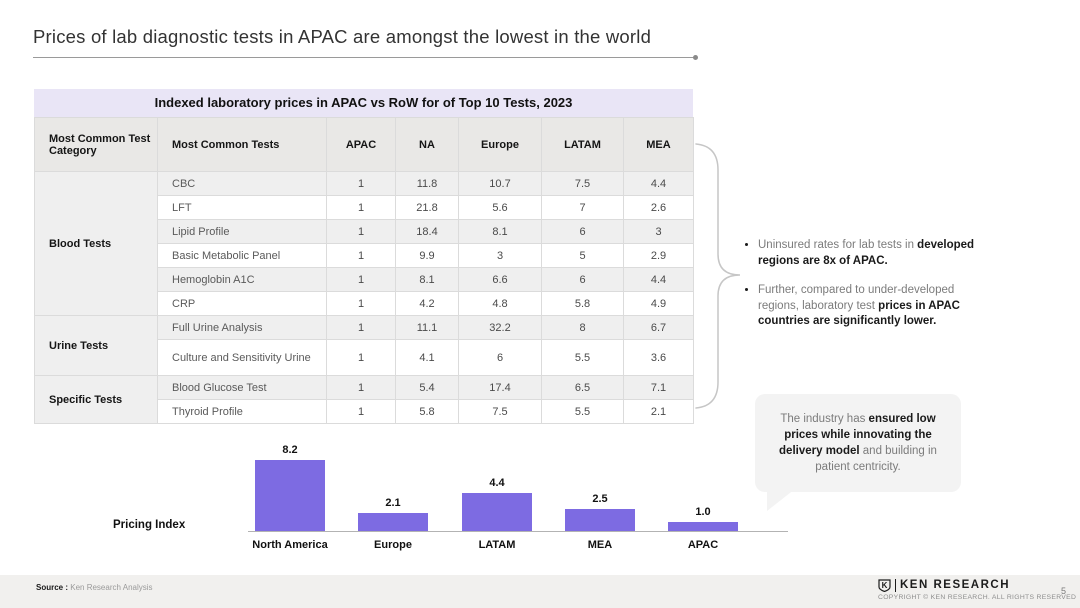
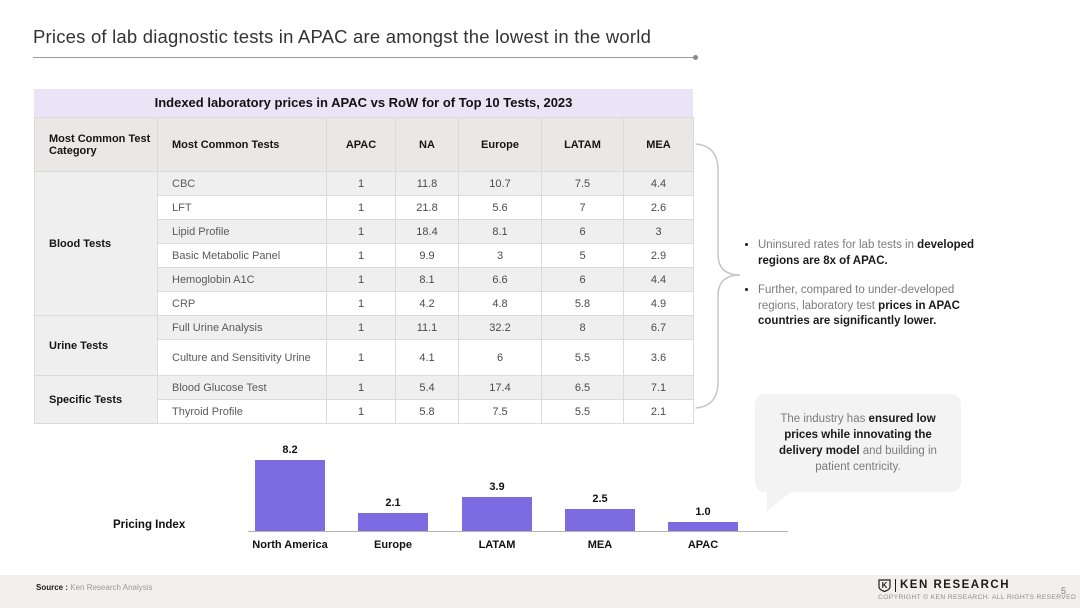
LATAM: 4.4 -> 3.9
